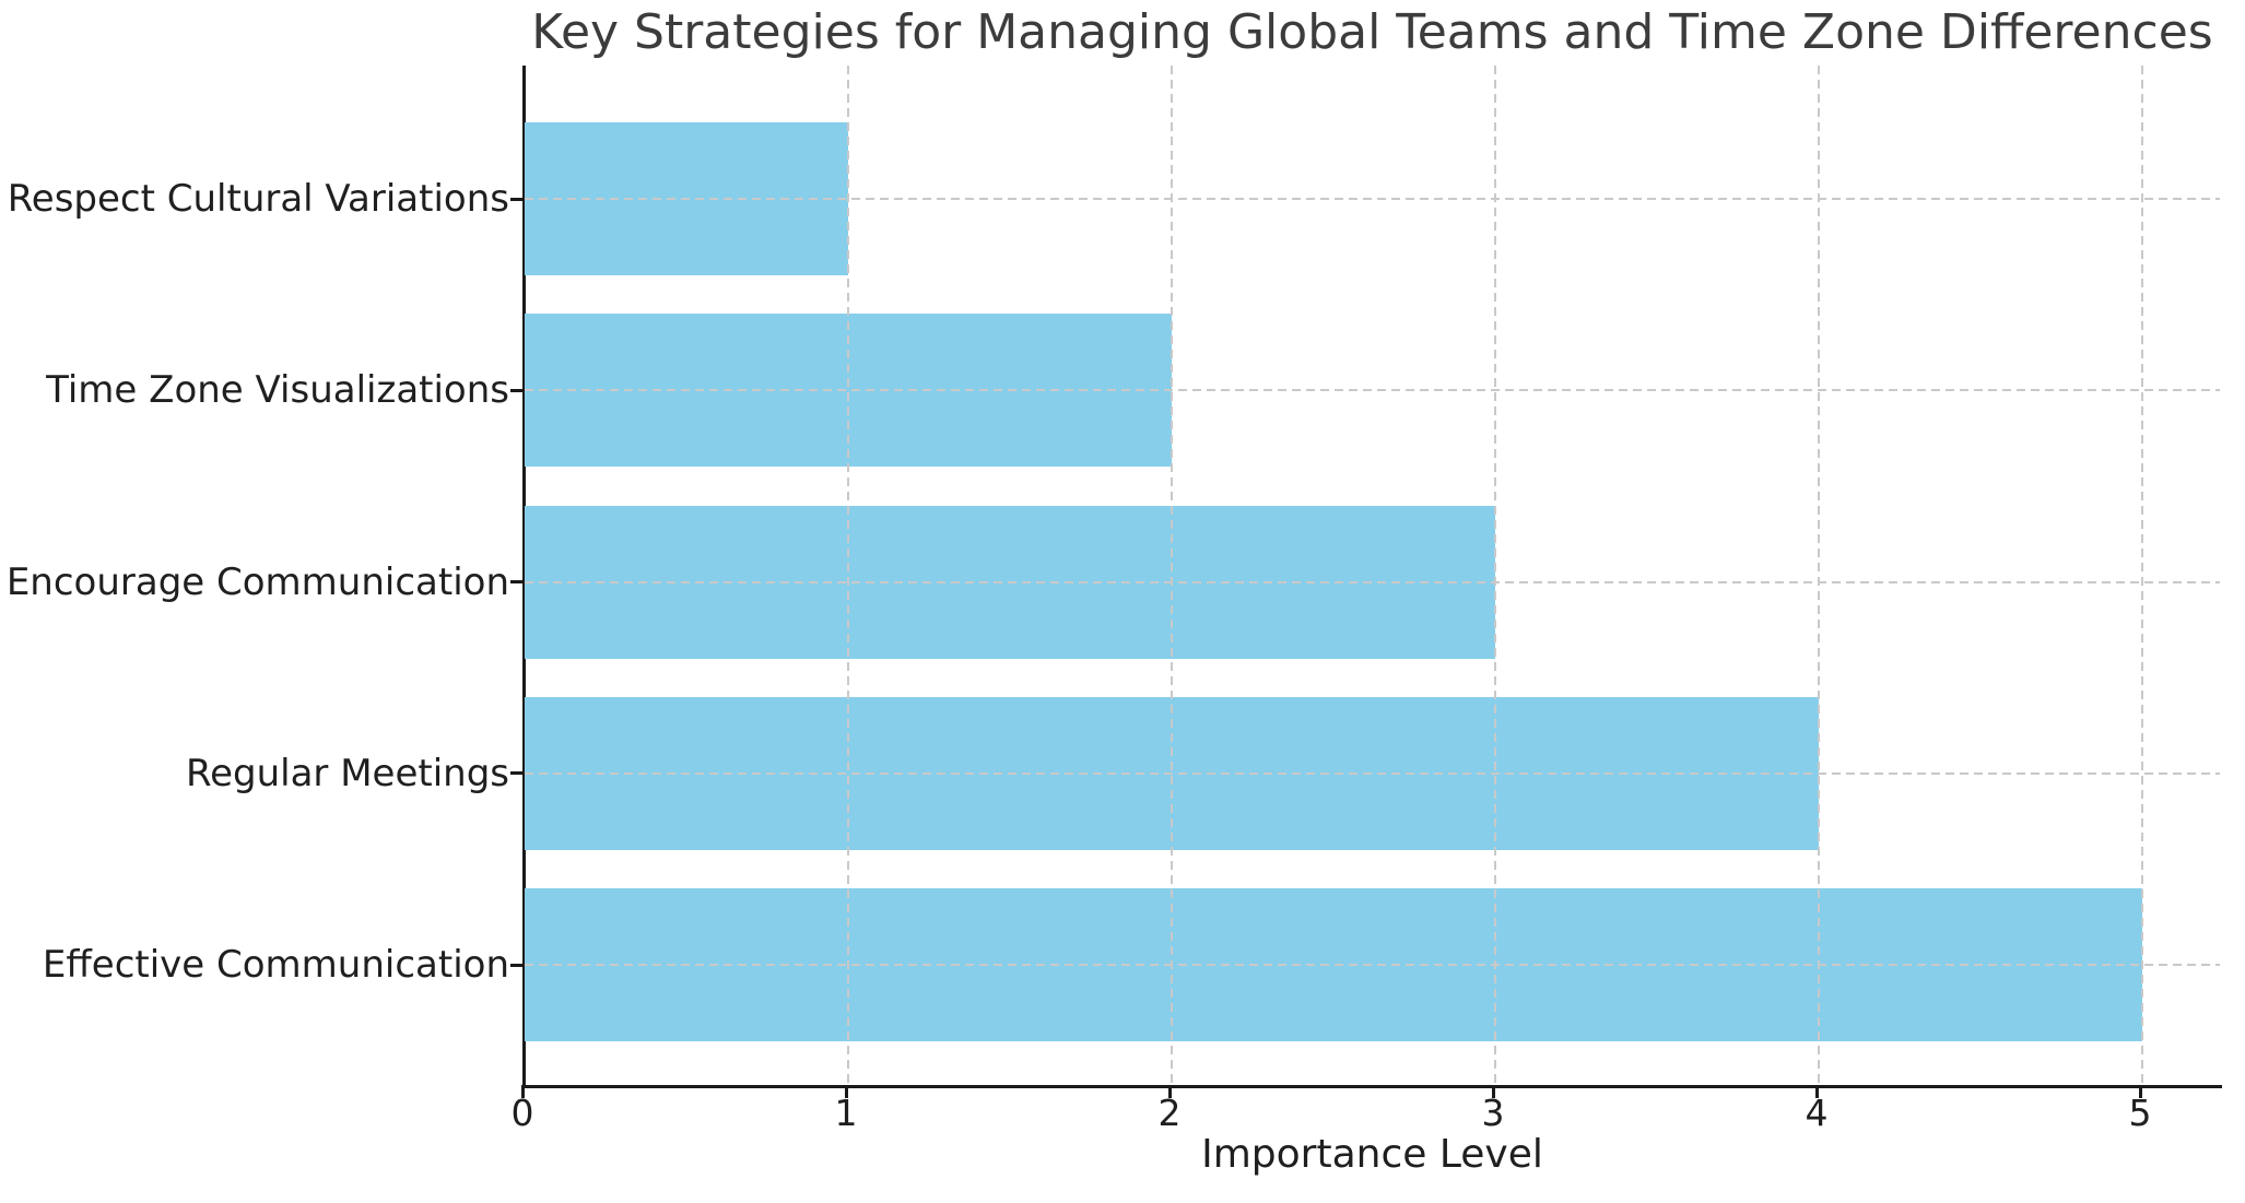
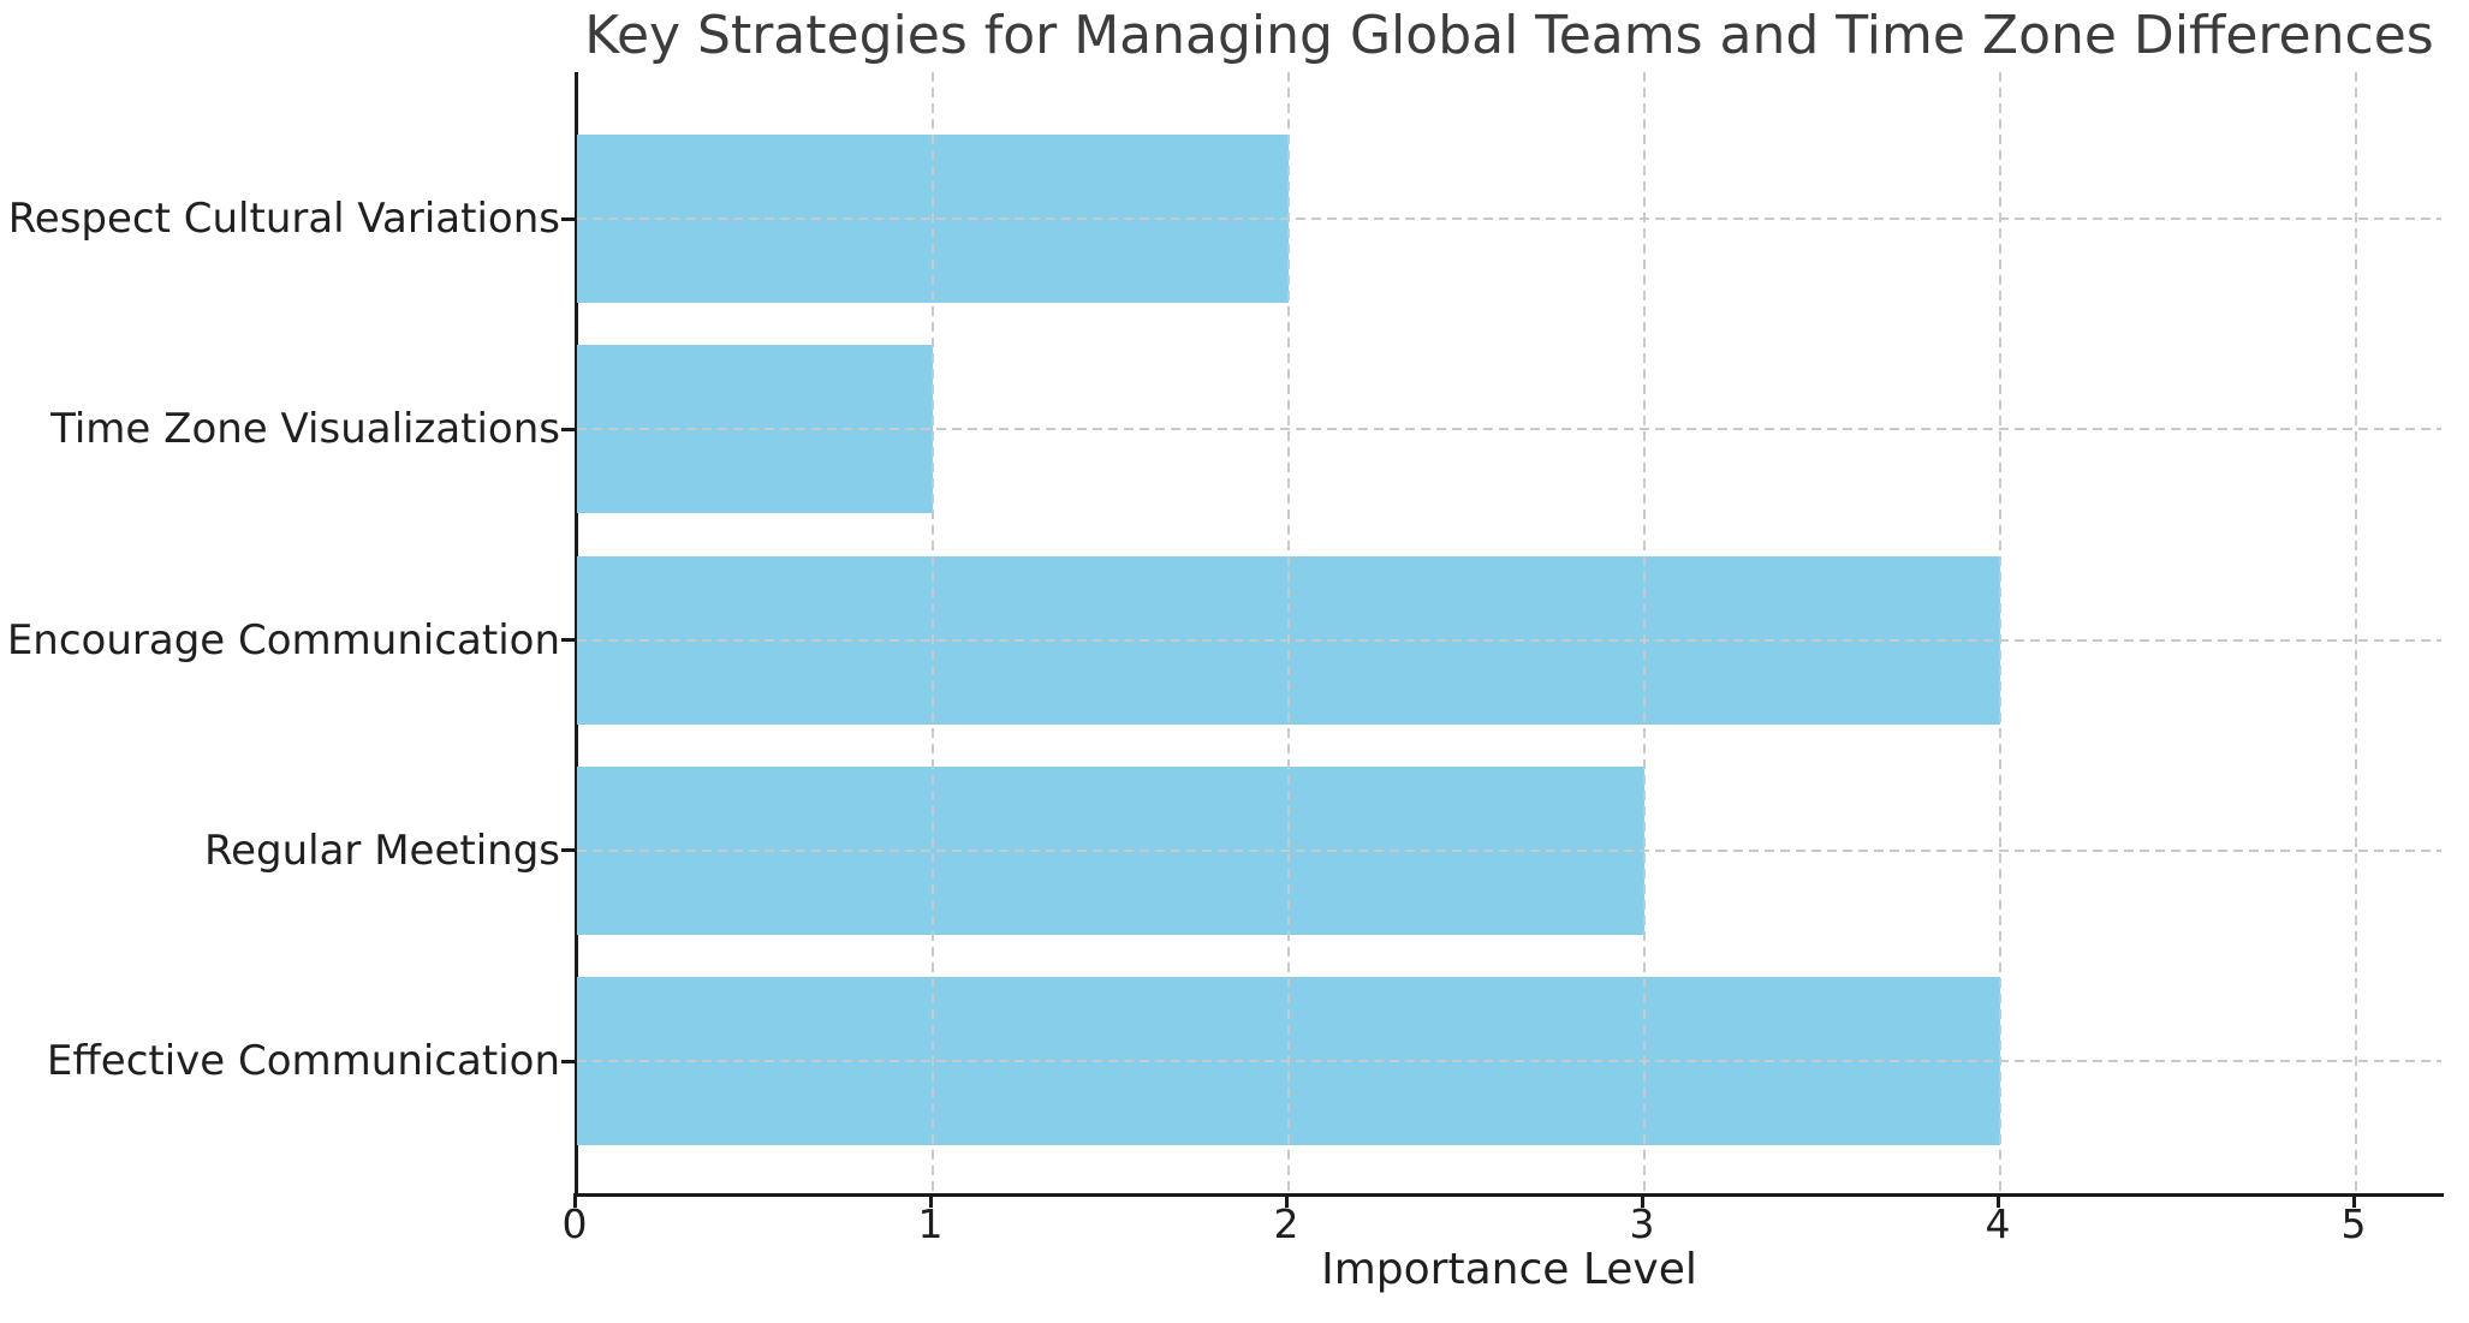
Respect Cultural Variations: 1 -> 2
Time Zone Visualizations: 2 -> 1
Encourage Communication: 3 -> 4
Regular Meetings: 4 -> 3
Effective Communication: 5 -> 4
